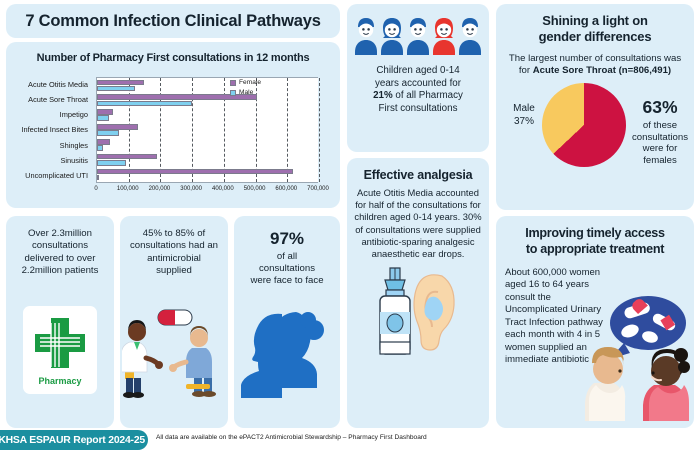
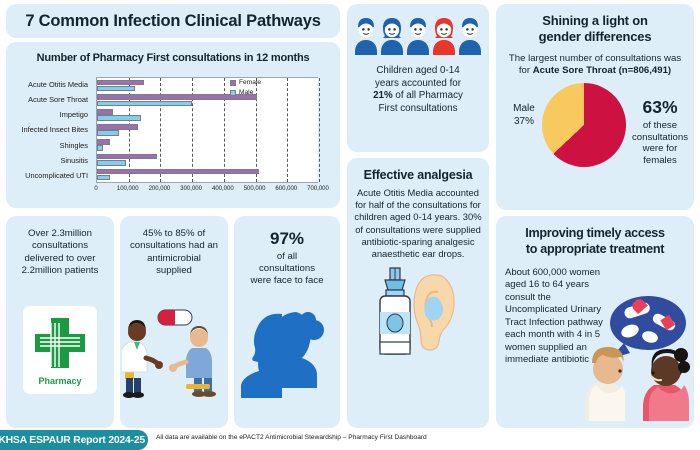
Male/Impetigo: 40000 -> 140000
Female/Uncomplicated UTI: 620000 -> 510000
Male/Uncomplicated UTI: 10000 -> 40000
